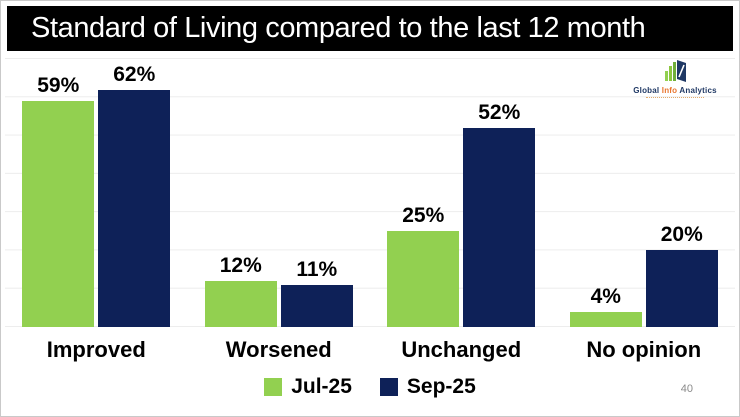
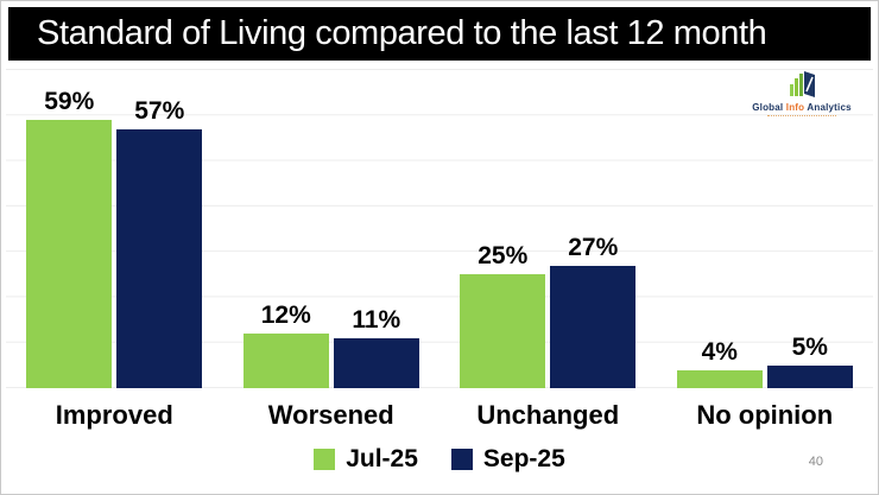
Sep-25/Improved: 62% -> 57%
Sep-25/Unchanged: 52% -> 27%
Sep-25/No opinion: 20% -> 5%
